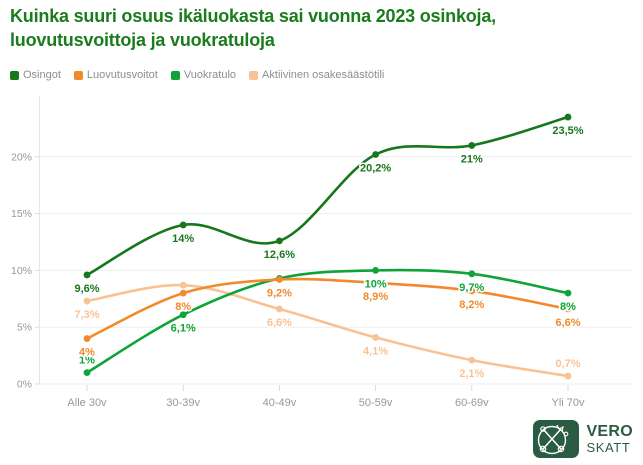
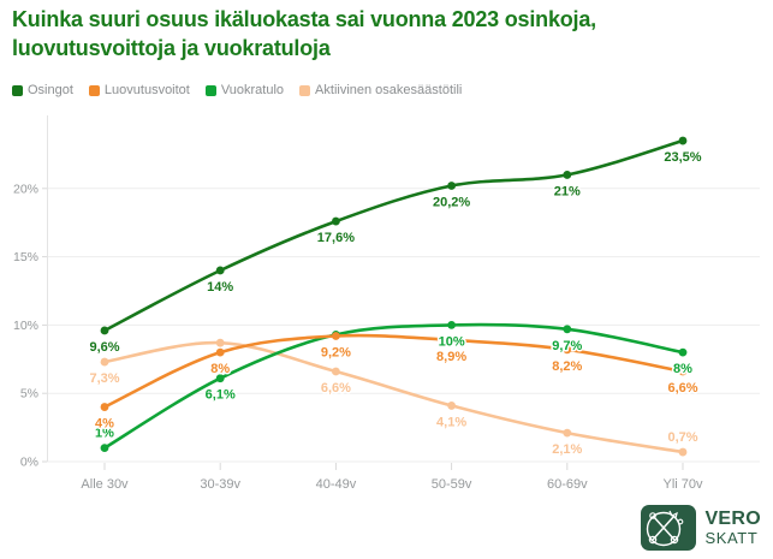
Osingot/40-49v: 12,6% -> 17,6%
